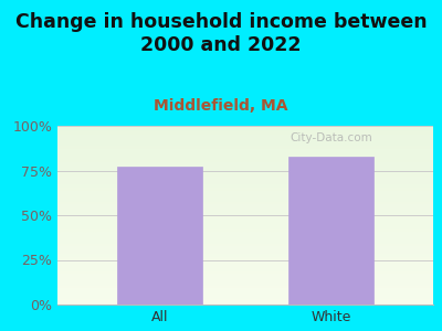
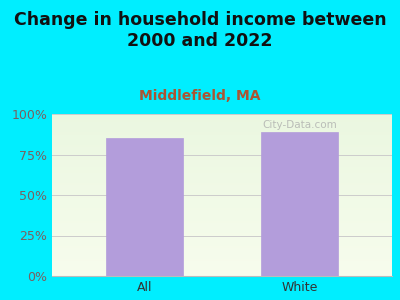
All: 77% -> 85%
White: 83% -> 89%
